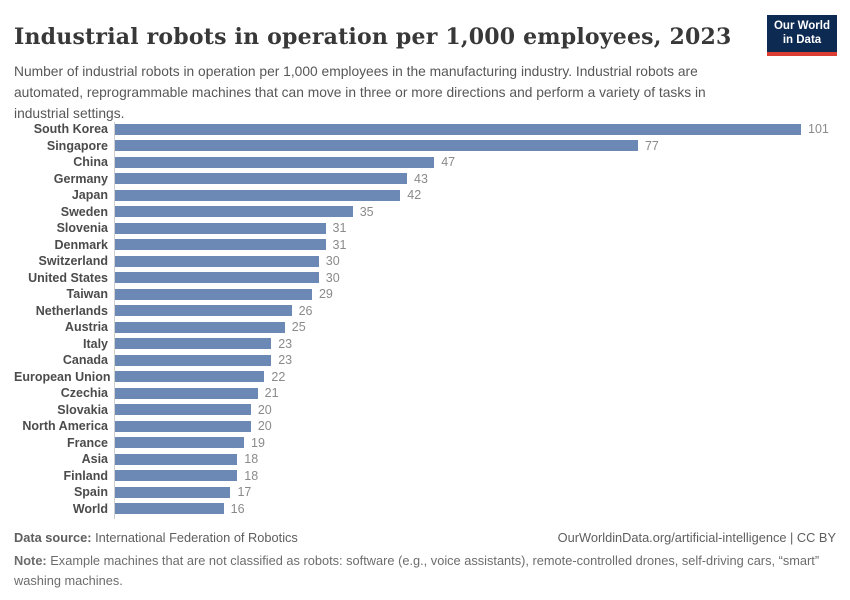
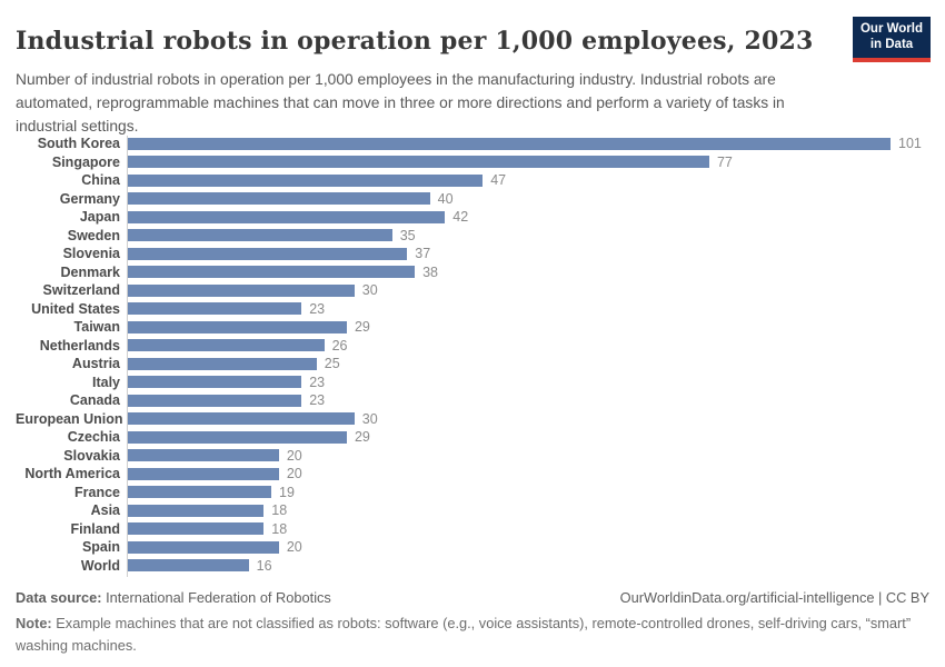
Germany: 43 -> 40
Slovenia: 31 -> 37
Denmark: 31 -> 38
United States: 30 -> 23
European Union: 22 -> 30
Czechia: 21 -> 29
Spain: 17 -> 20
